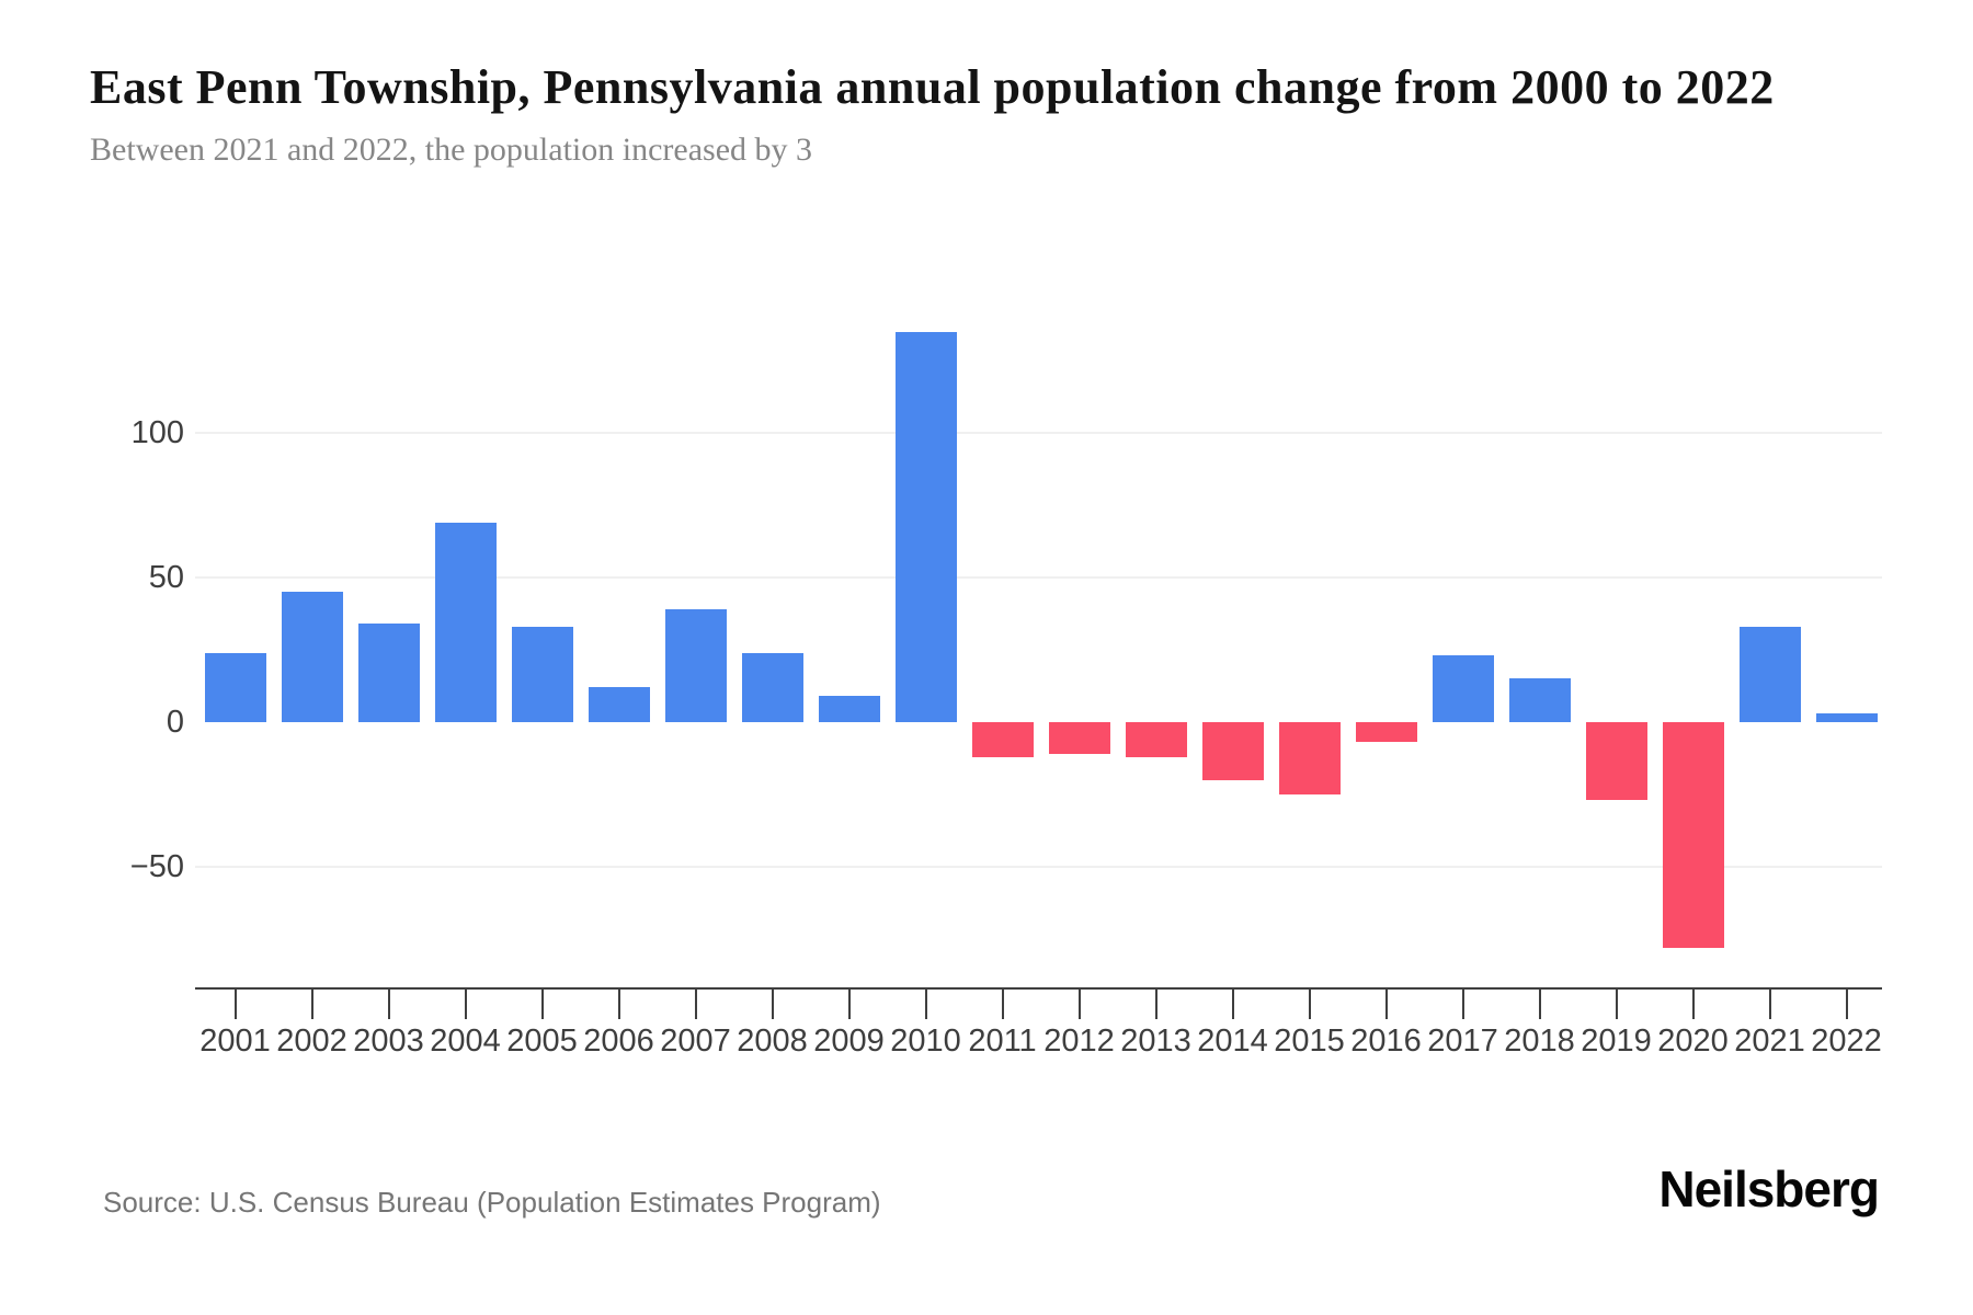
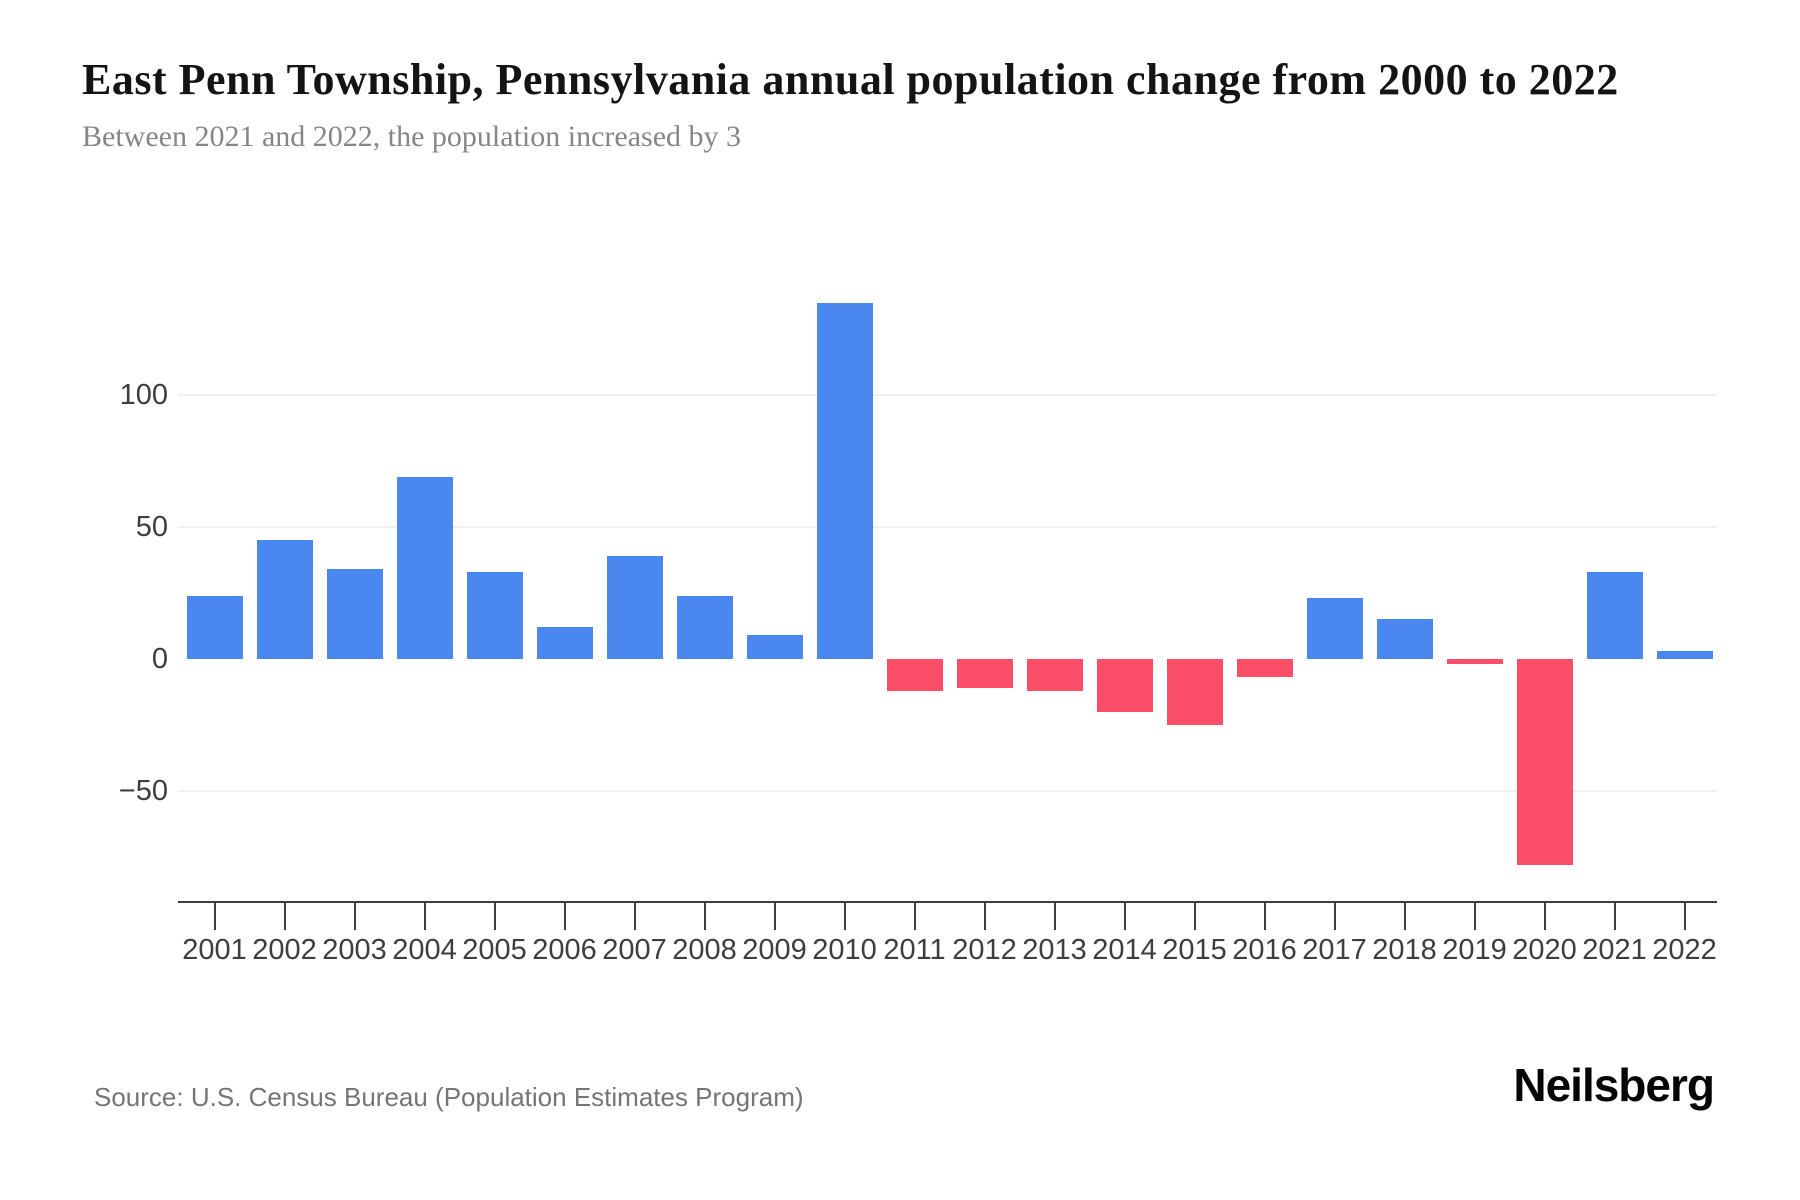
2019: -27 -> -2
